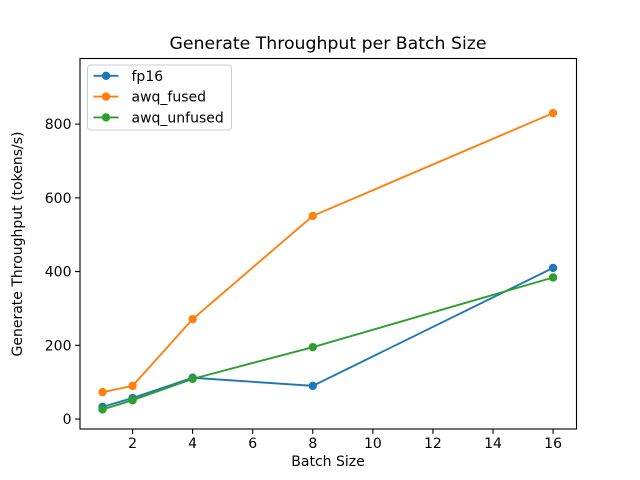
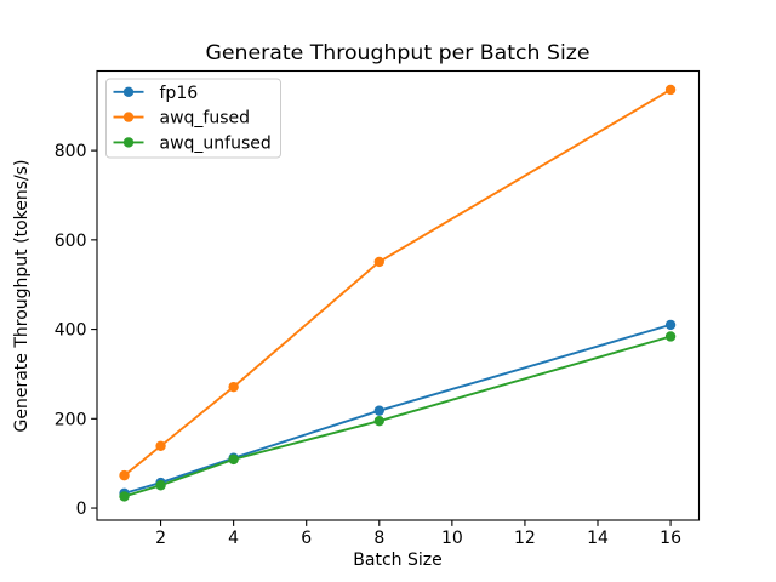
awq_fused/2: 90 -> 140
fp16/8: 90 -> 220
awq_fused/16: 830 -> 940
